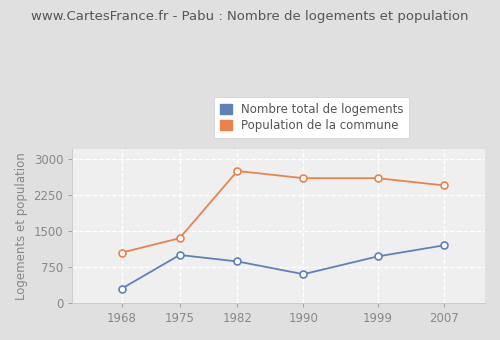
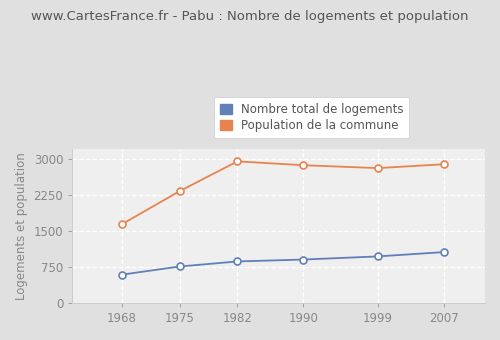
Nombre total de logements/1968: 300 -> 590
Population de la commune/1968: 1050 -> 1640
Nombre total de logements/1975: 1000 -> 760
Population de la commune/1975: 1350 -> 2330
Population de la commune/1982: 2750 -> 2950
Nombre total de logements/1990: 600 -> 900
Population de la commune/1990: 2600 -> 2870
Population de la commune/1999: 2600 -> 2810
Nombre total de logements/2007: 1200 -> 1060
Population de la commune/2007: 2450 -> 2890
